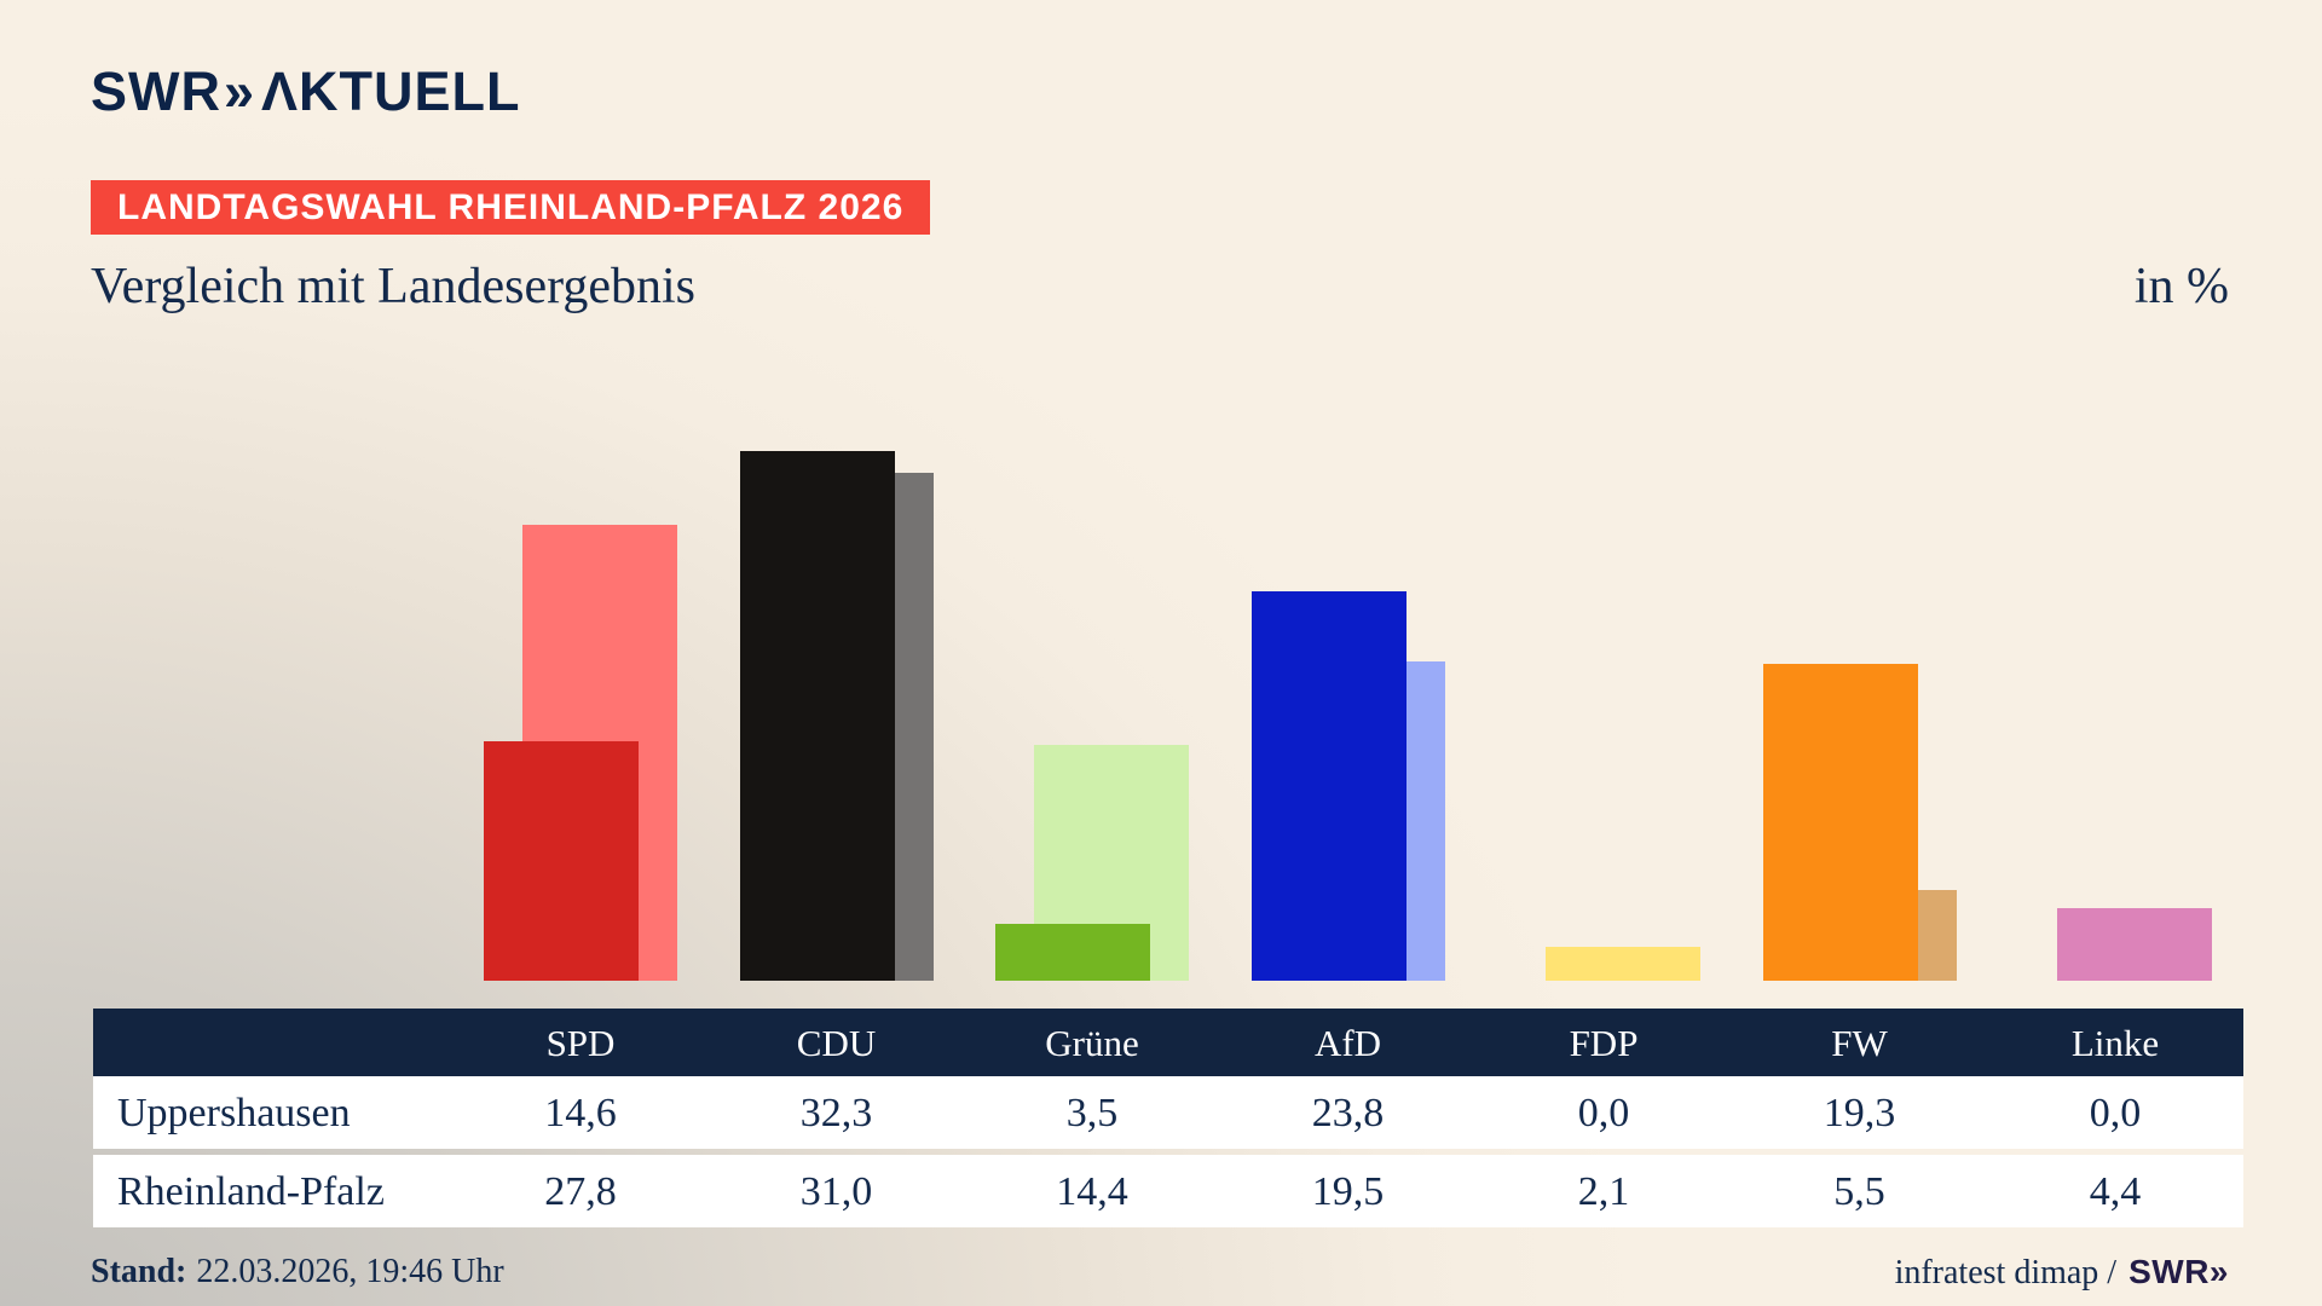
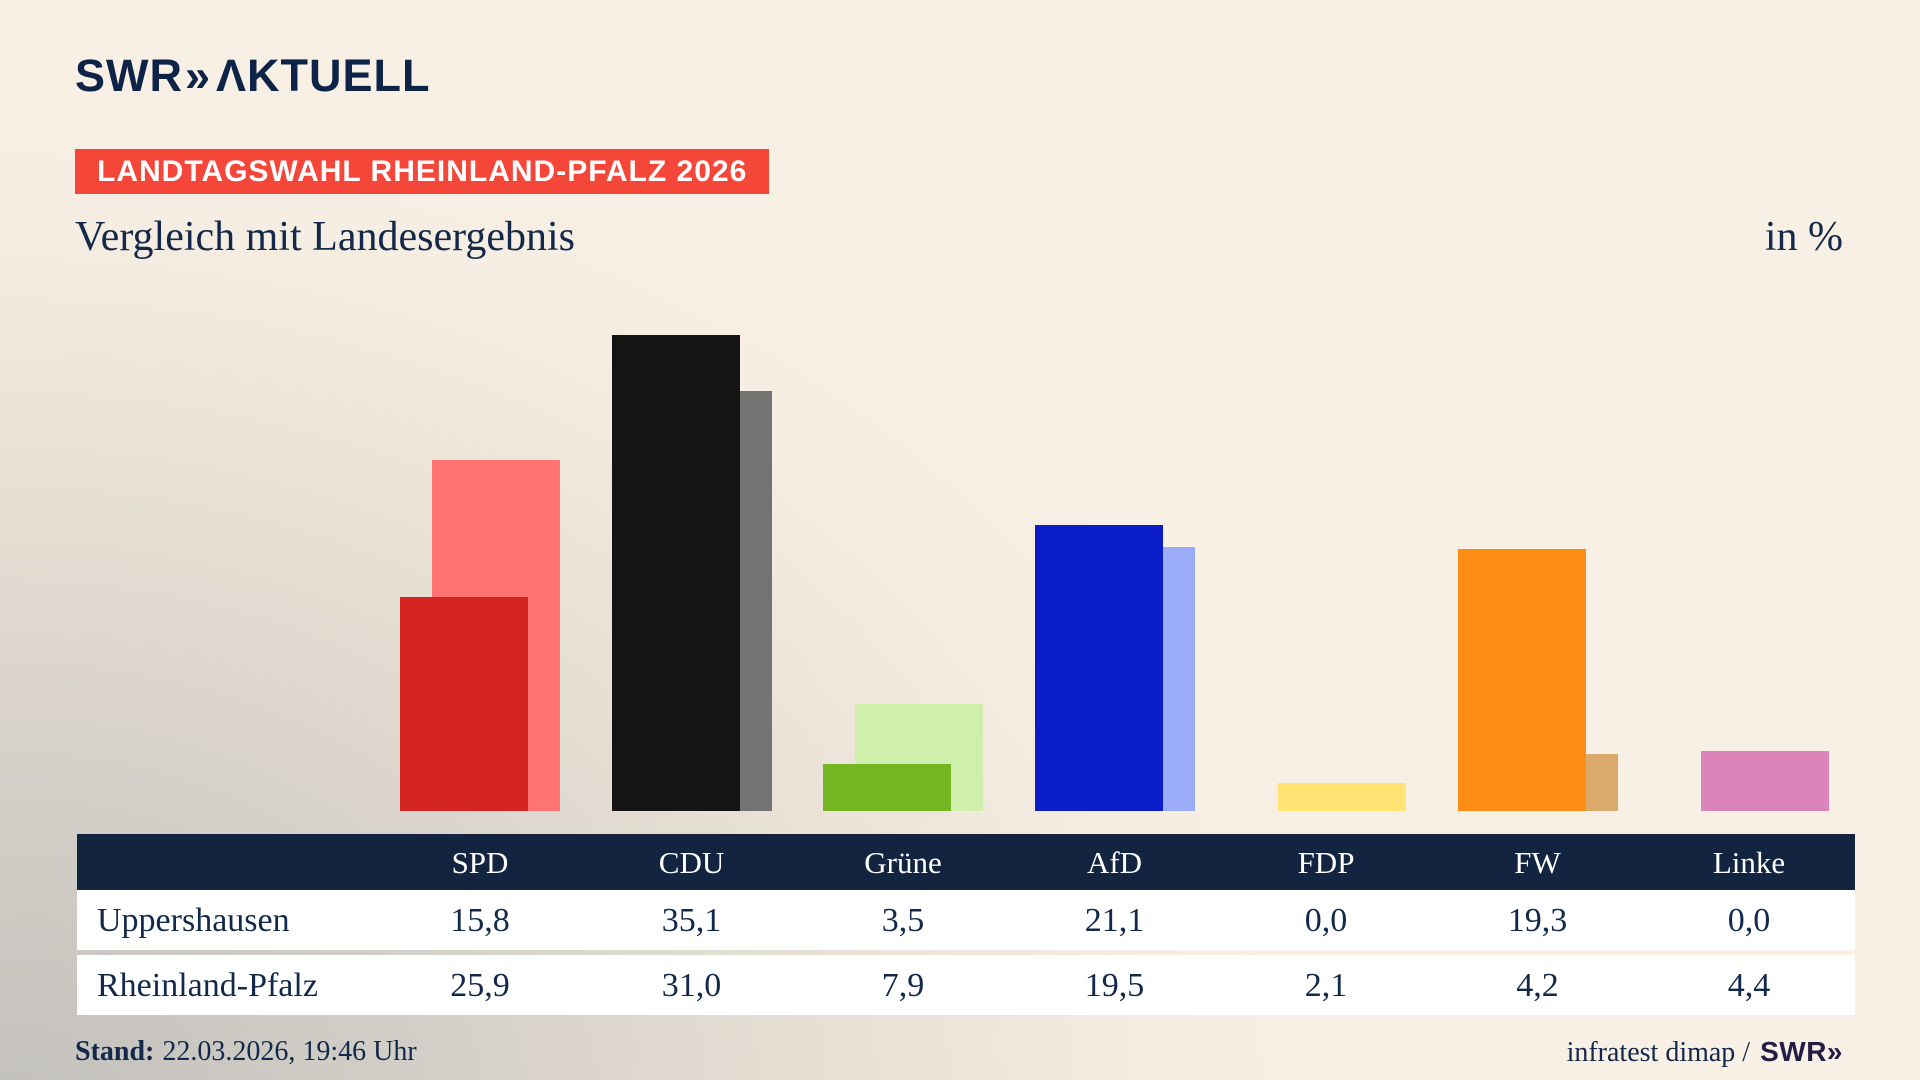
Uppershausen/SPD: 14,6 -> 15,8
Rheinland-Pfalz/SPD: 27,8 -> 25,9
Uppershausen/CDU: 32,3 -> 35,1
Rheinland-Pfalz/Grüne: 14,4 -> 7,9
Uppershausen/AfD: 23,8 -> 21,1
Rheinland-Pfalz/FW: 5,5 -> 4,2
